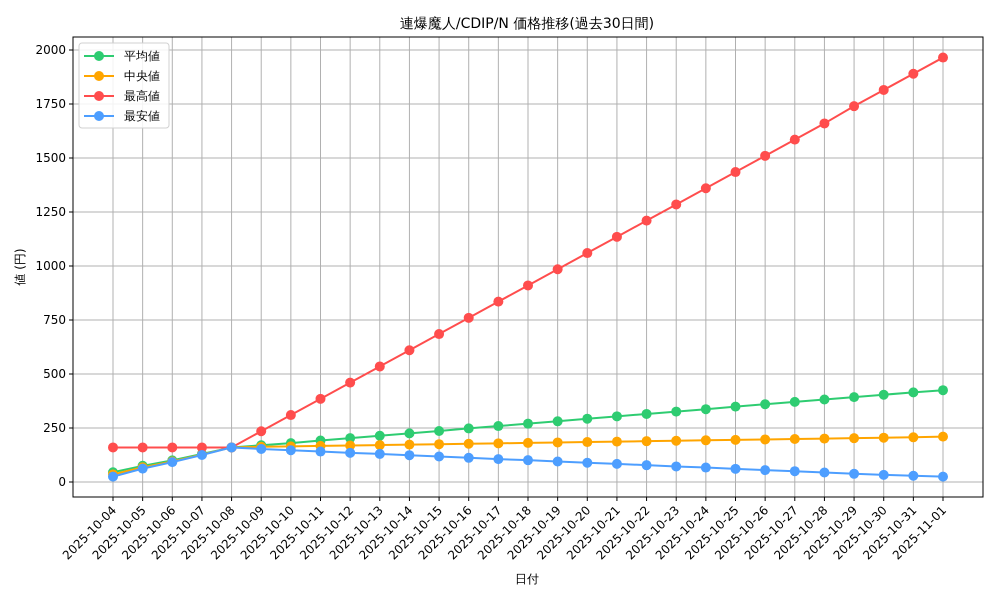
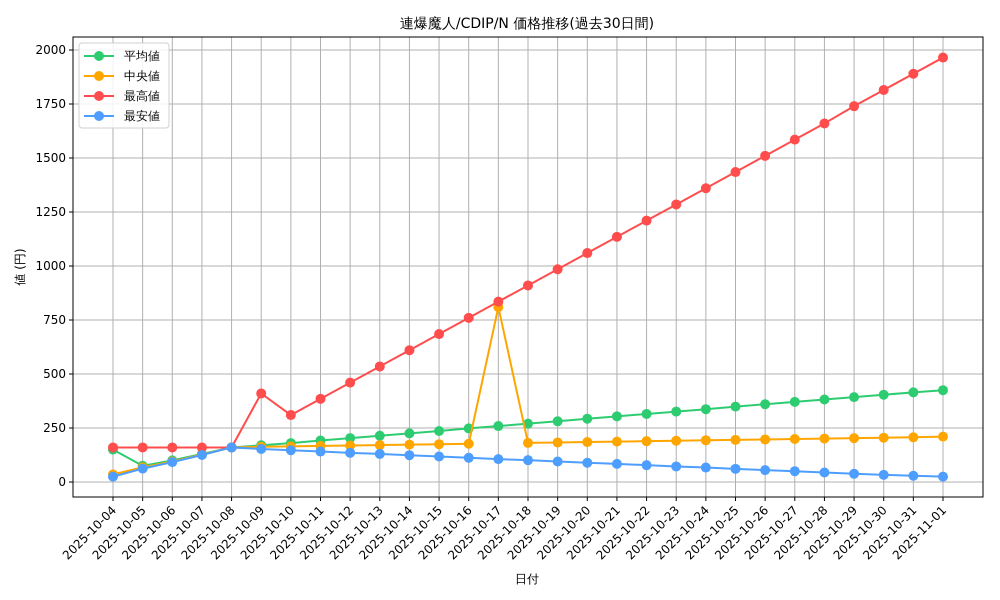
平均値/2025-10-04: 40 -> 150
最高値/2025-10-09: 240 -> 410
中央値/2025-10-17: 180 -> 810
